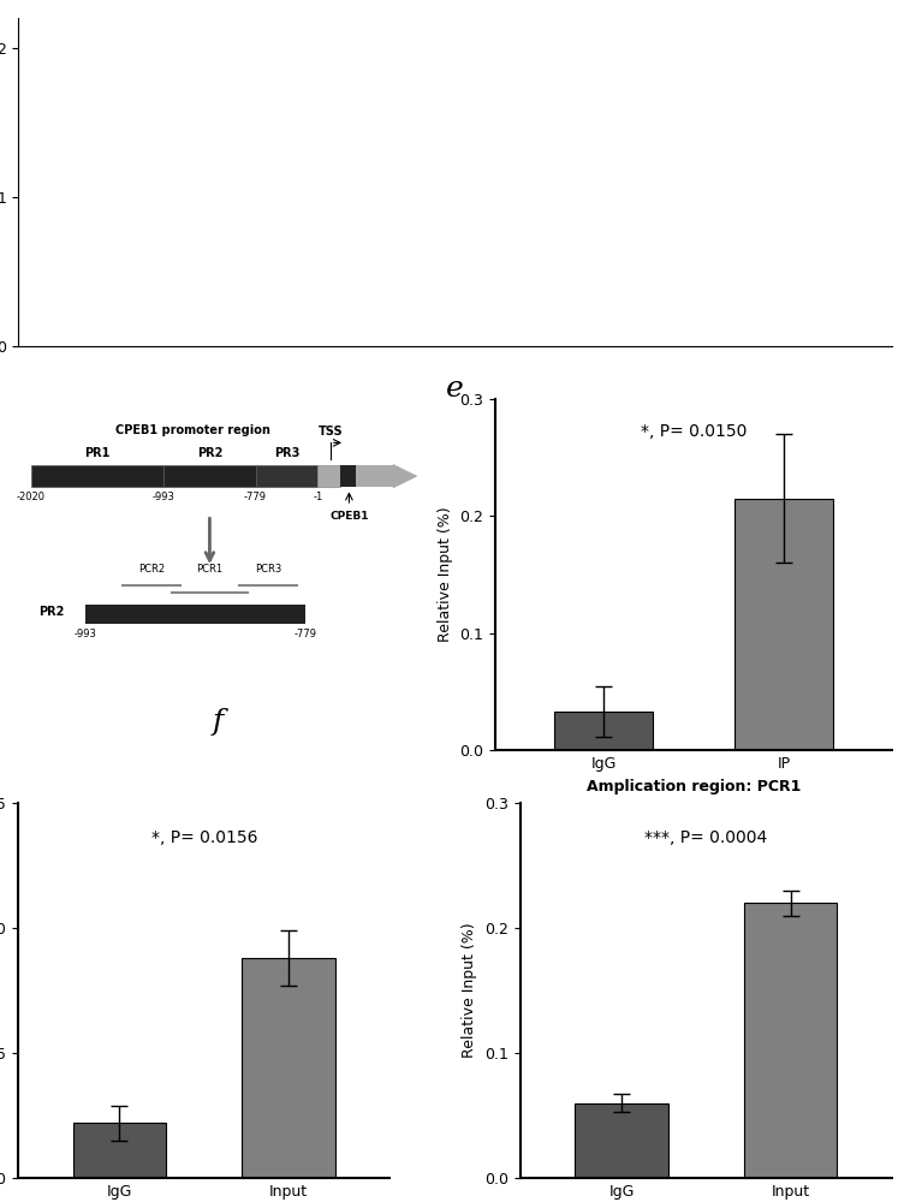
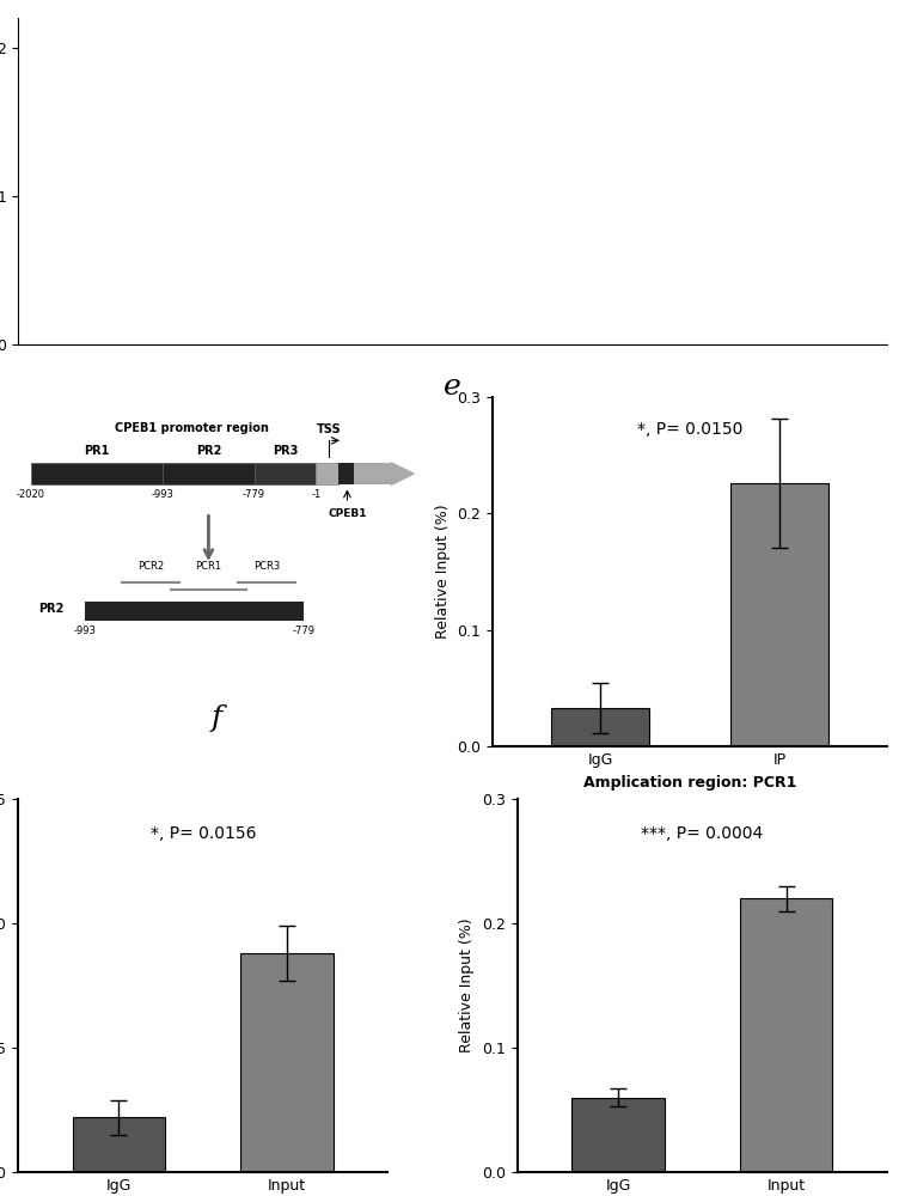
IP: 0.215 -> 0.226
